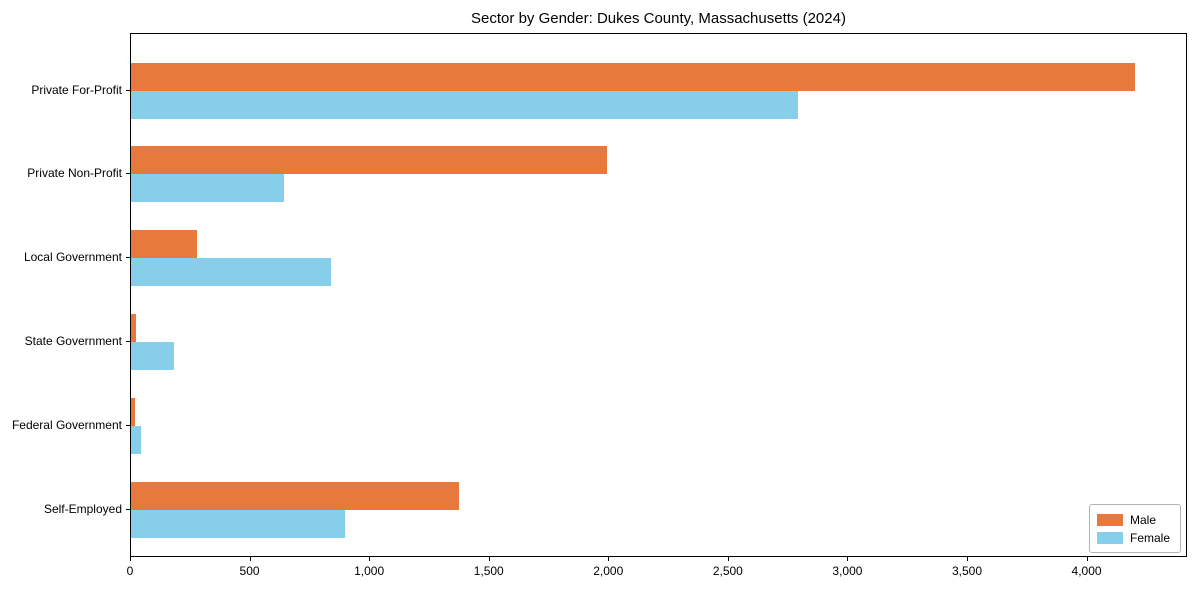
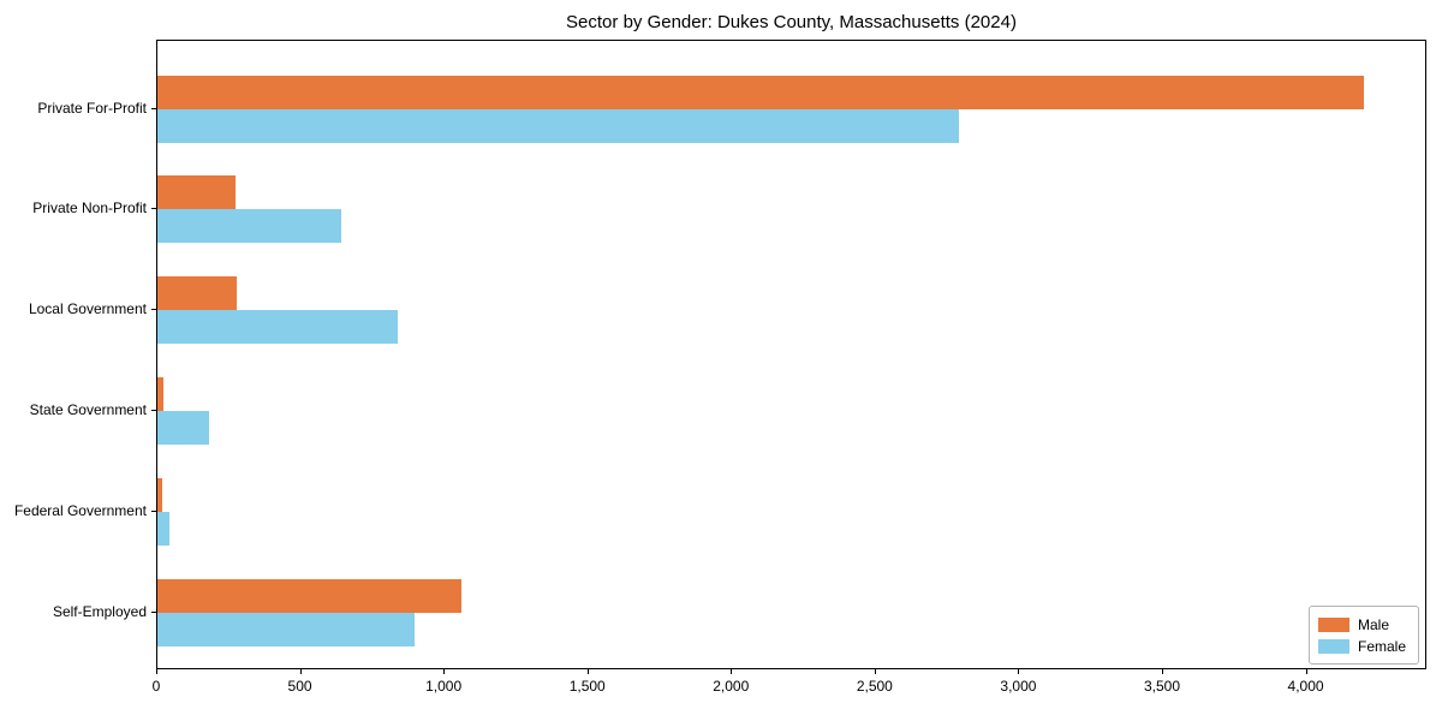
Male/Private Non-Profit: 1990 -> 270
Male/Self-Employed: 1370 -> 1060
